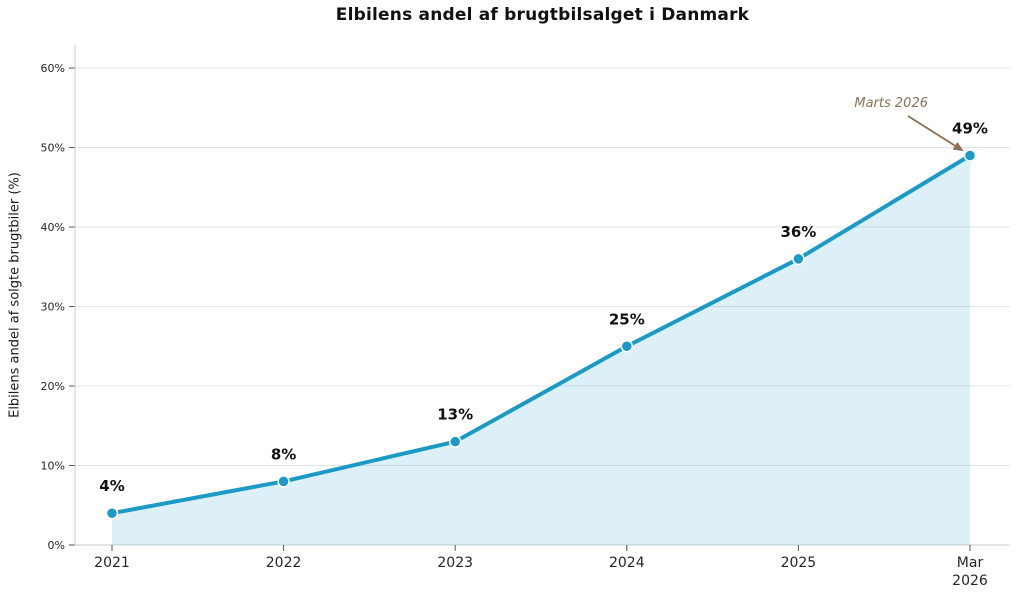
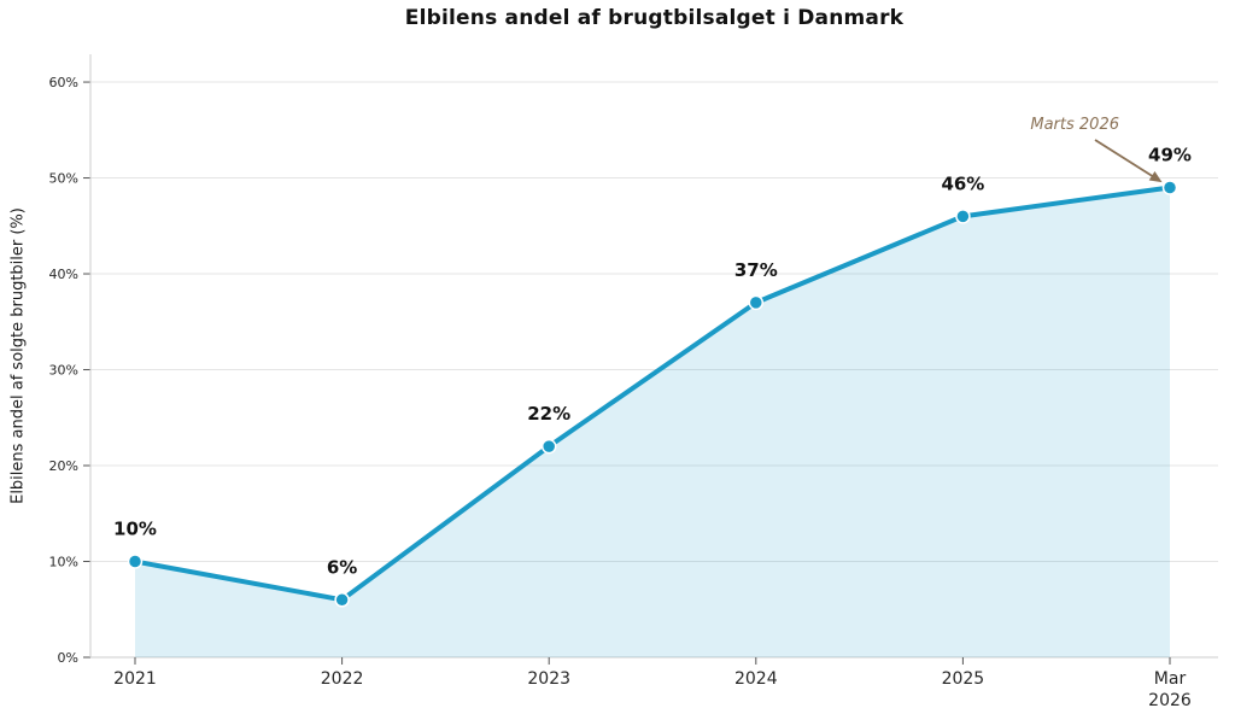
2021: 4% -> 10%
2022: 8% -> 6%
2023: 13% -> 22%
2024: 25% -> 37%
2025: 36% -> 46%
